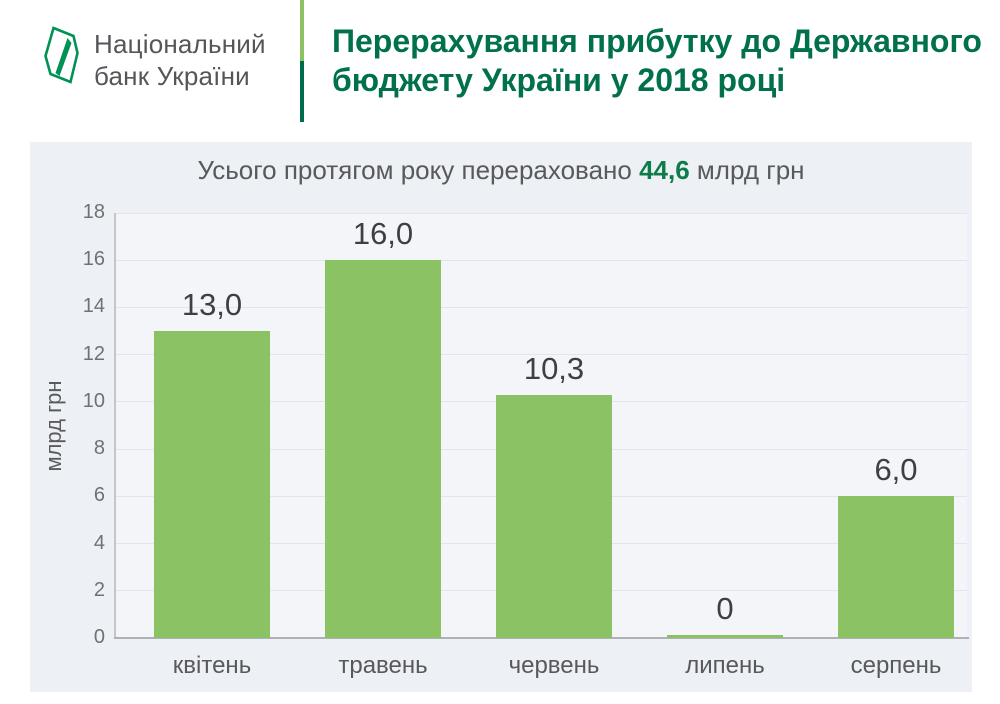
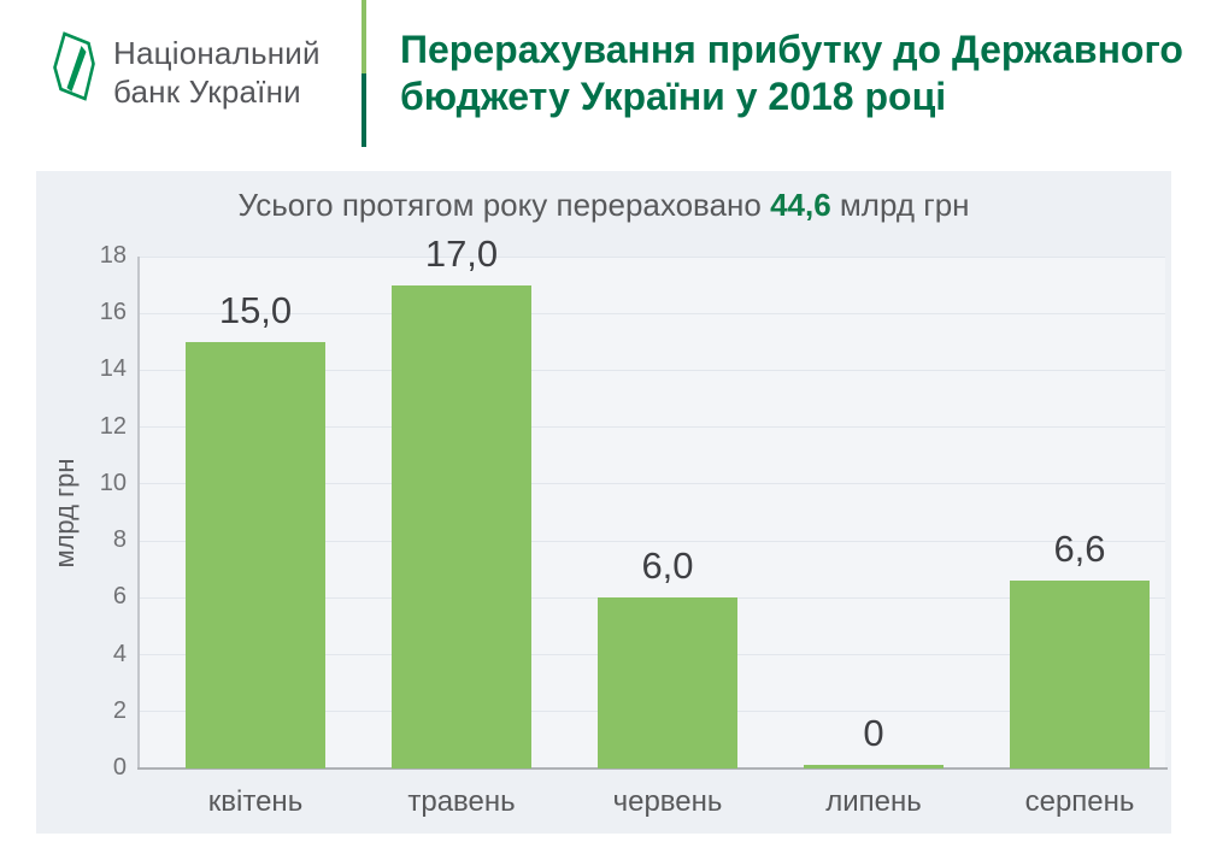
квітень: 13,0 -> 15,0
травень: 16,0 -> 17,0
червень: 10,3 -> 6,0
серпень: 6,0 -> 6,6
